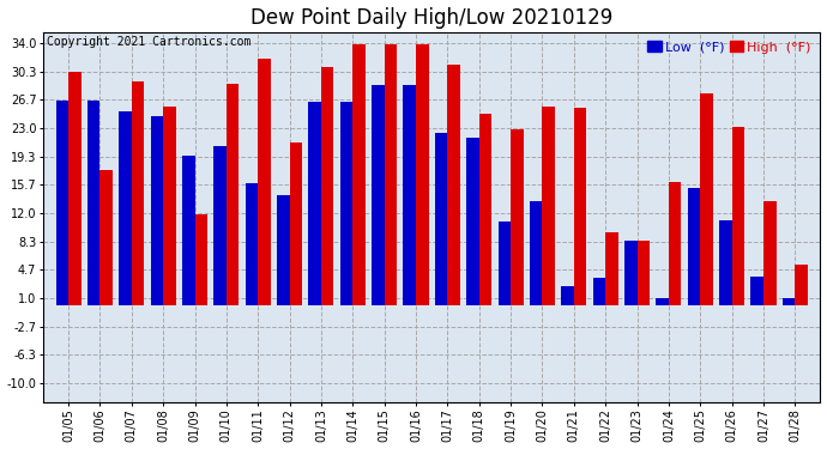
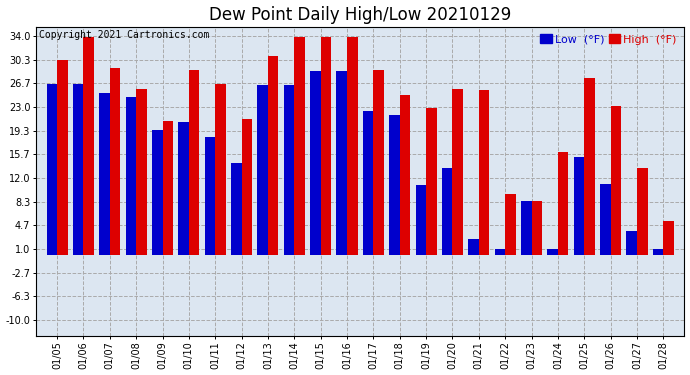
High (°F)/01/06: 17.6 -> 33.8
High (°F)/01/09: 11.8 -> 20.8
Low (°F)/01/11: 15.8 -> 18.4
High (°F)/01/11: 32.0 -> 26.6
High (°F)/01/17: 31.2 -> 28.8
Low (°F)/01/22: 3.6 -> 1.0
